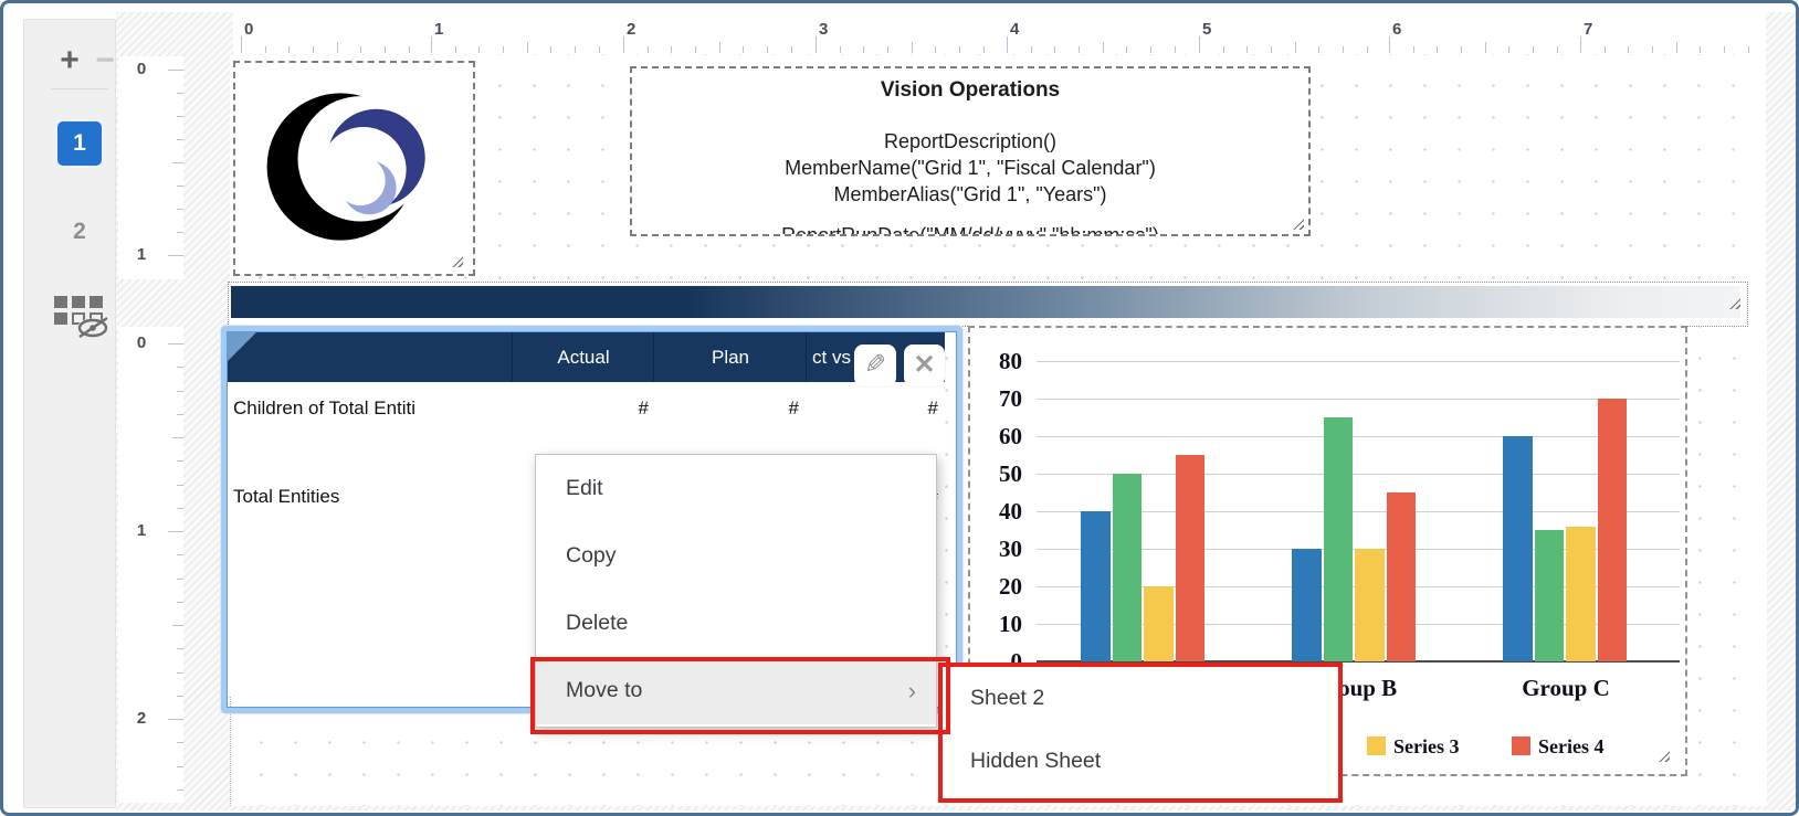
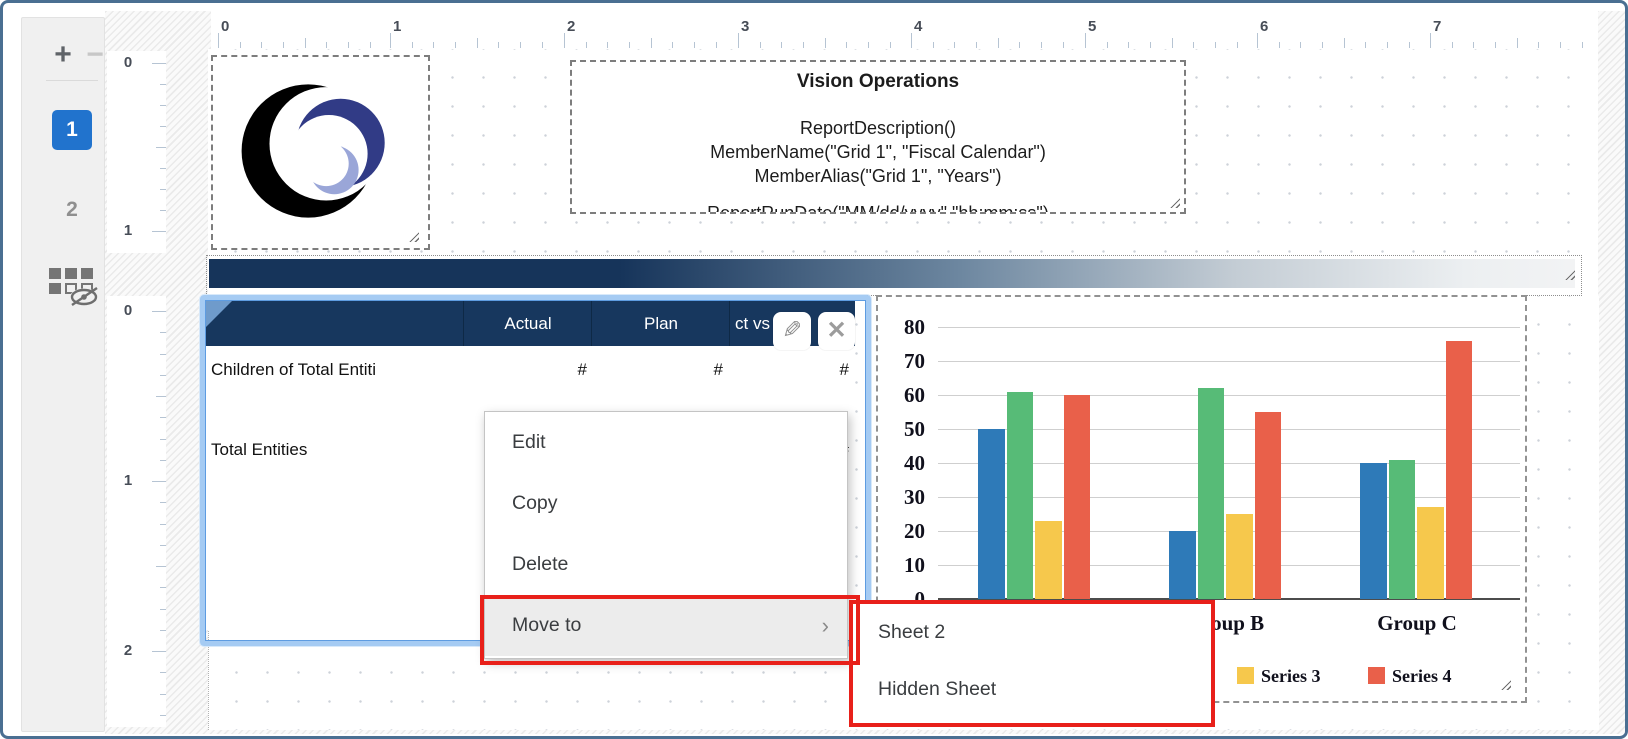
Series 1/Group A: 40 -> 50
Series 2/Group A: 50 -> 61
Series 3/Group A: 20 -> 23
Series 4/Group A: 55 -> 60
Series 1/Group B: 30 -> 20
Series 2/Group B: 65 -> 62
Series 3/Group B: 30 -> 25
Series 4/Group B: 45 -> 55
Series 1/Group C: 60 -> 40
Series 2/Group C: 35 -> 41
Series 3/Group C: 36 -> 27
Series 4/Group C: 70 -> 76
